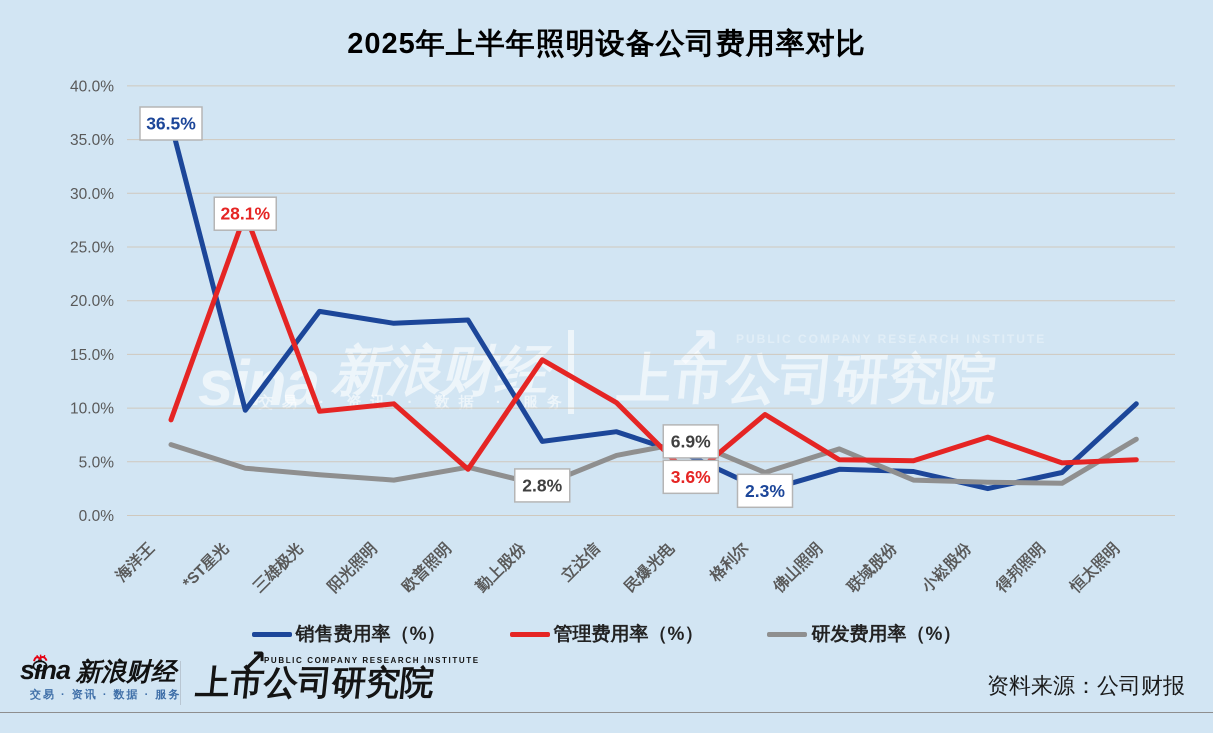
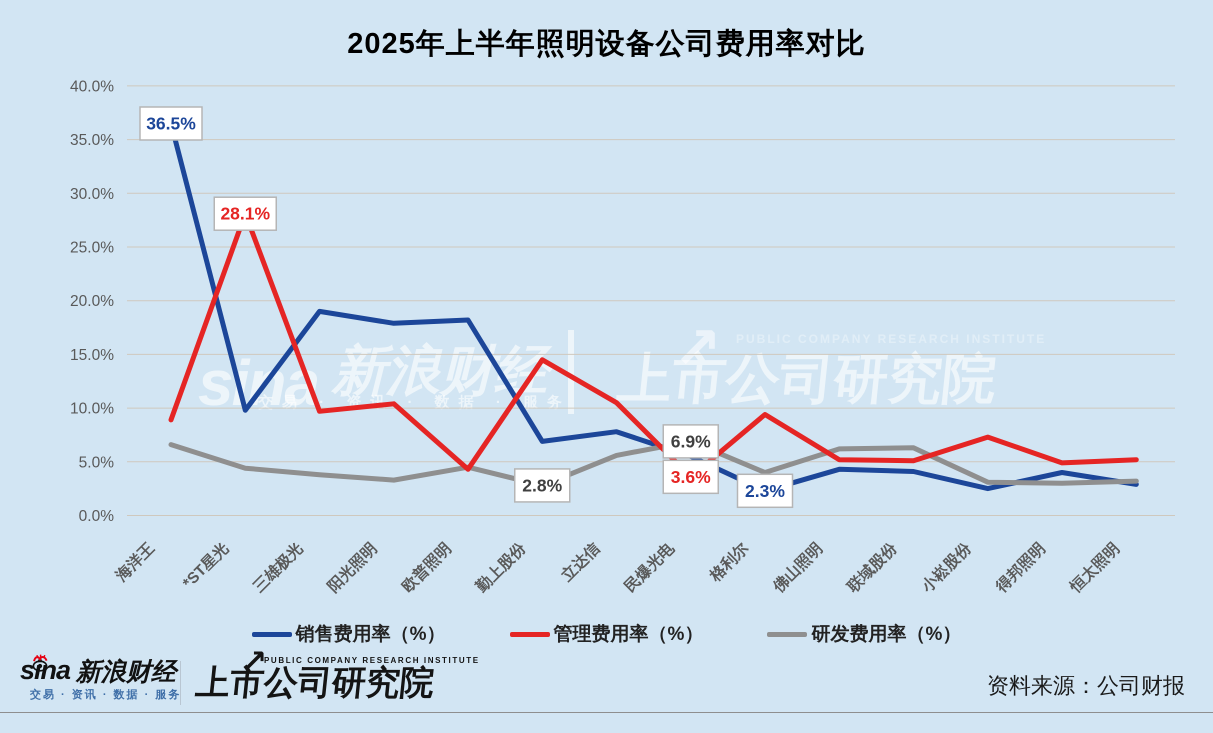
研发费用率（%）/联域股份: 3.3% -> 6.3%
销售费用率（%）/恒太照明: 10.4% -> 2.9%
研发费用率（%）/恒太照明: 7.1% -> 3.2%
